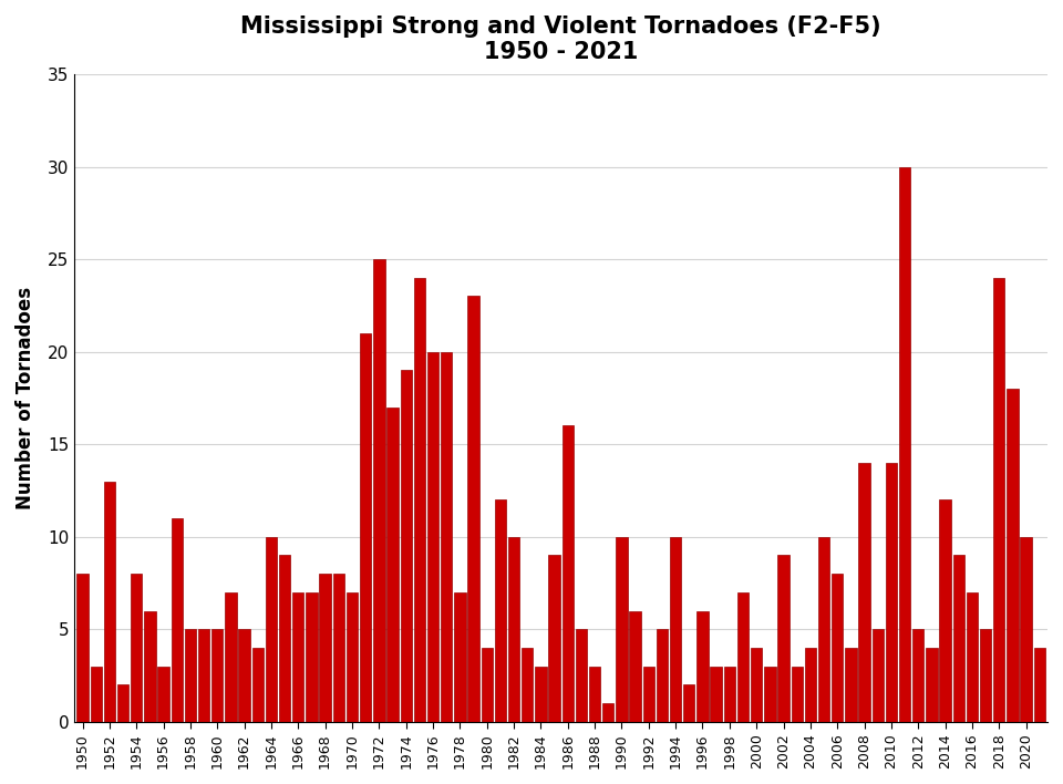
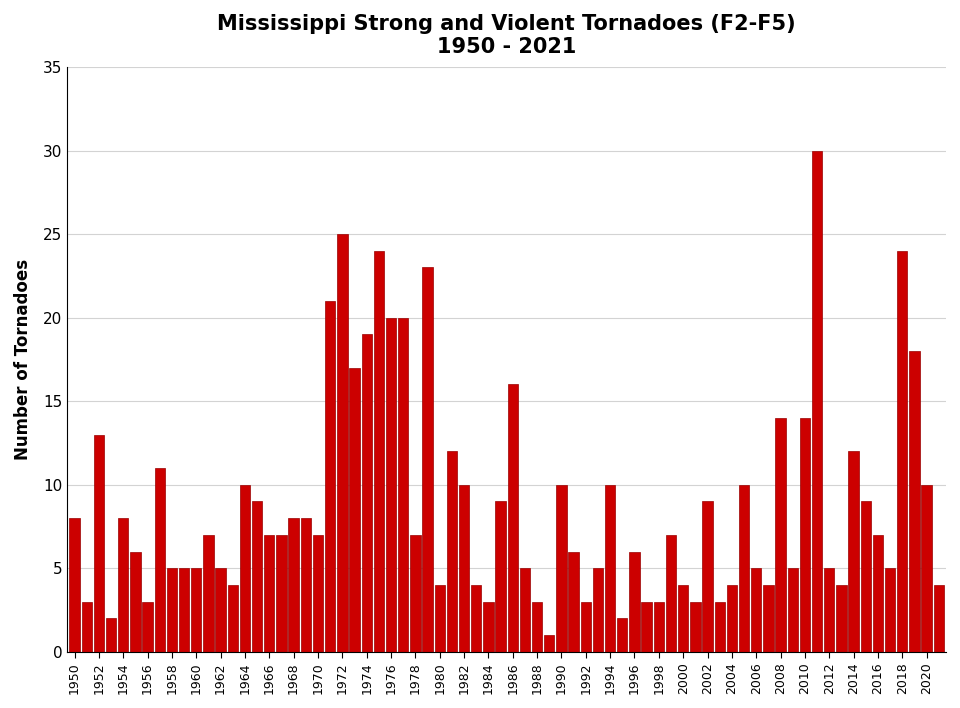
2006: 8 -> 5
